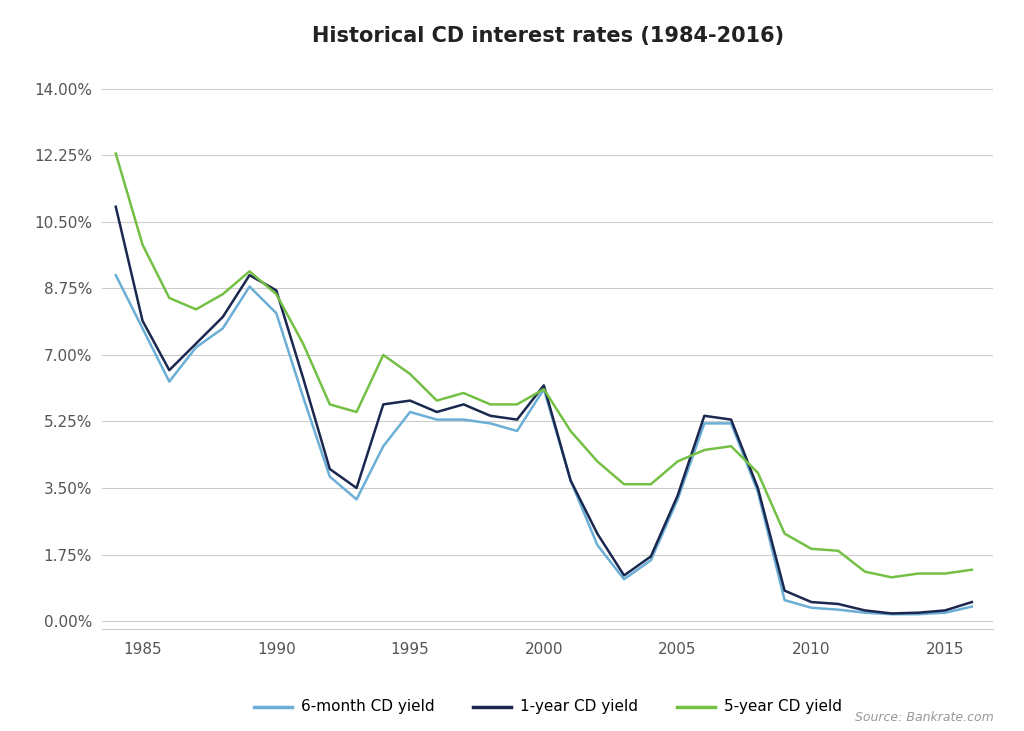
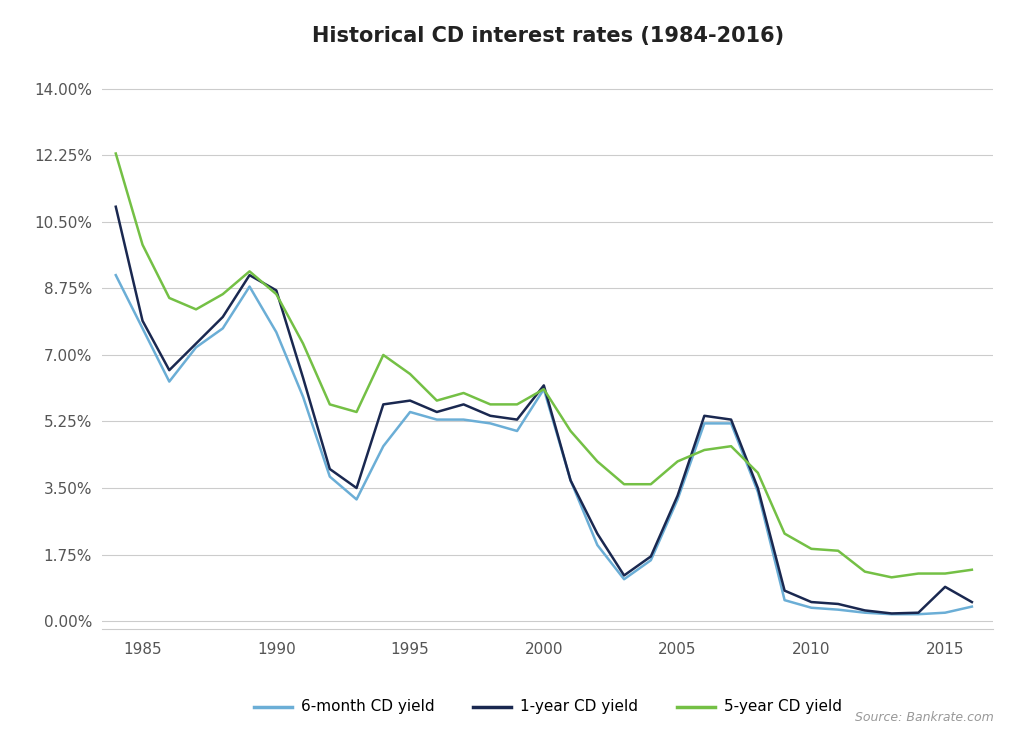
6-month CD yield/1990: 8.10% -> 7.60%
1-year CD yield/2015: 0.28% -> 0.90%
